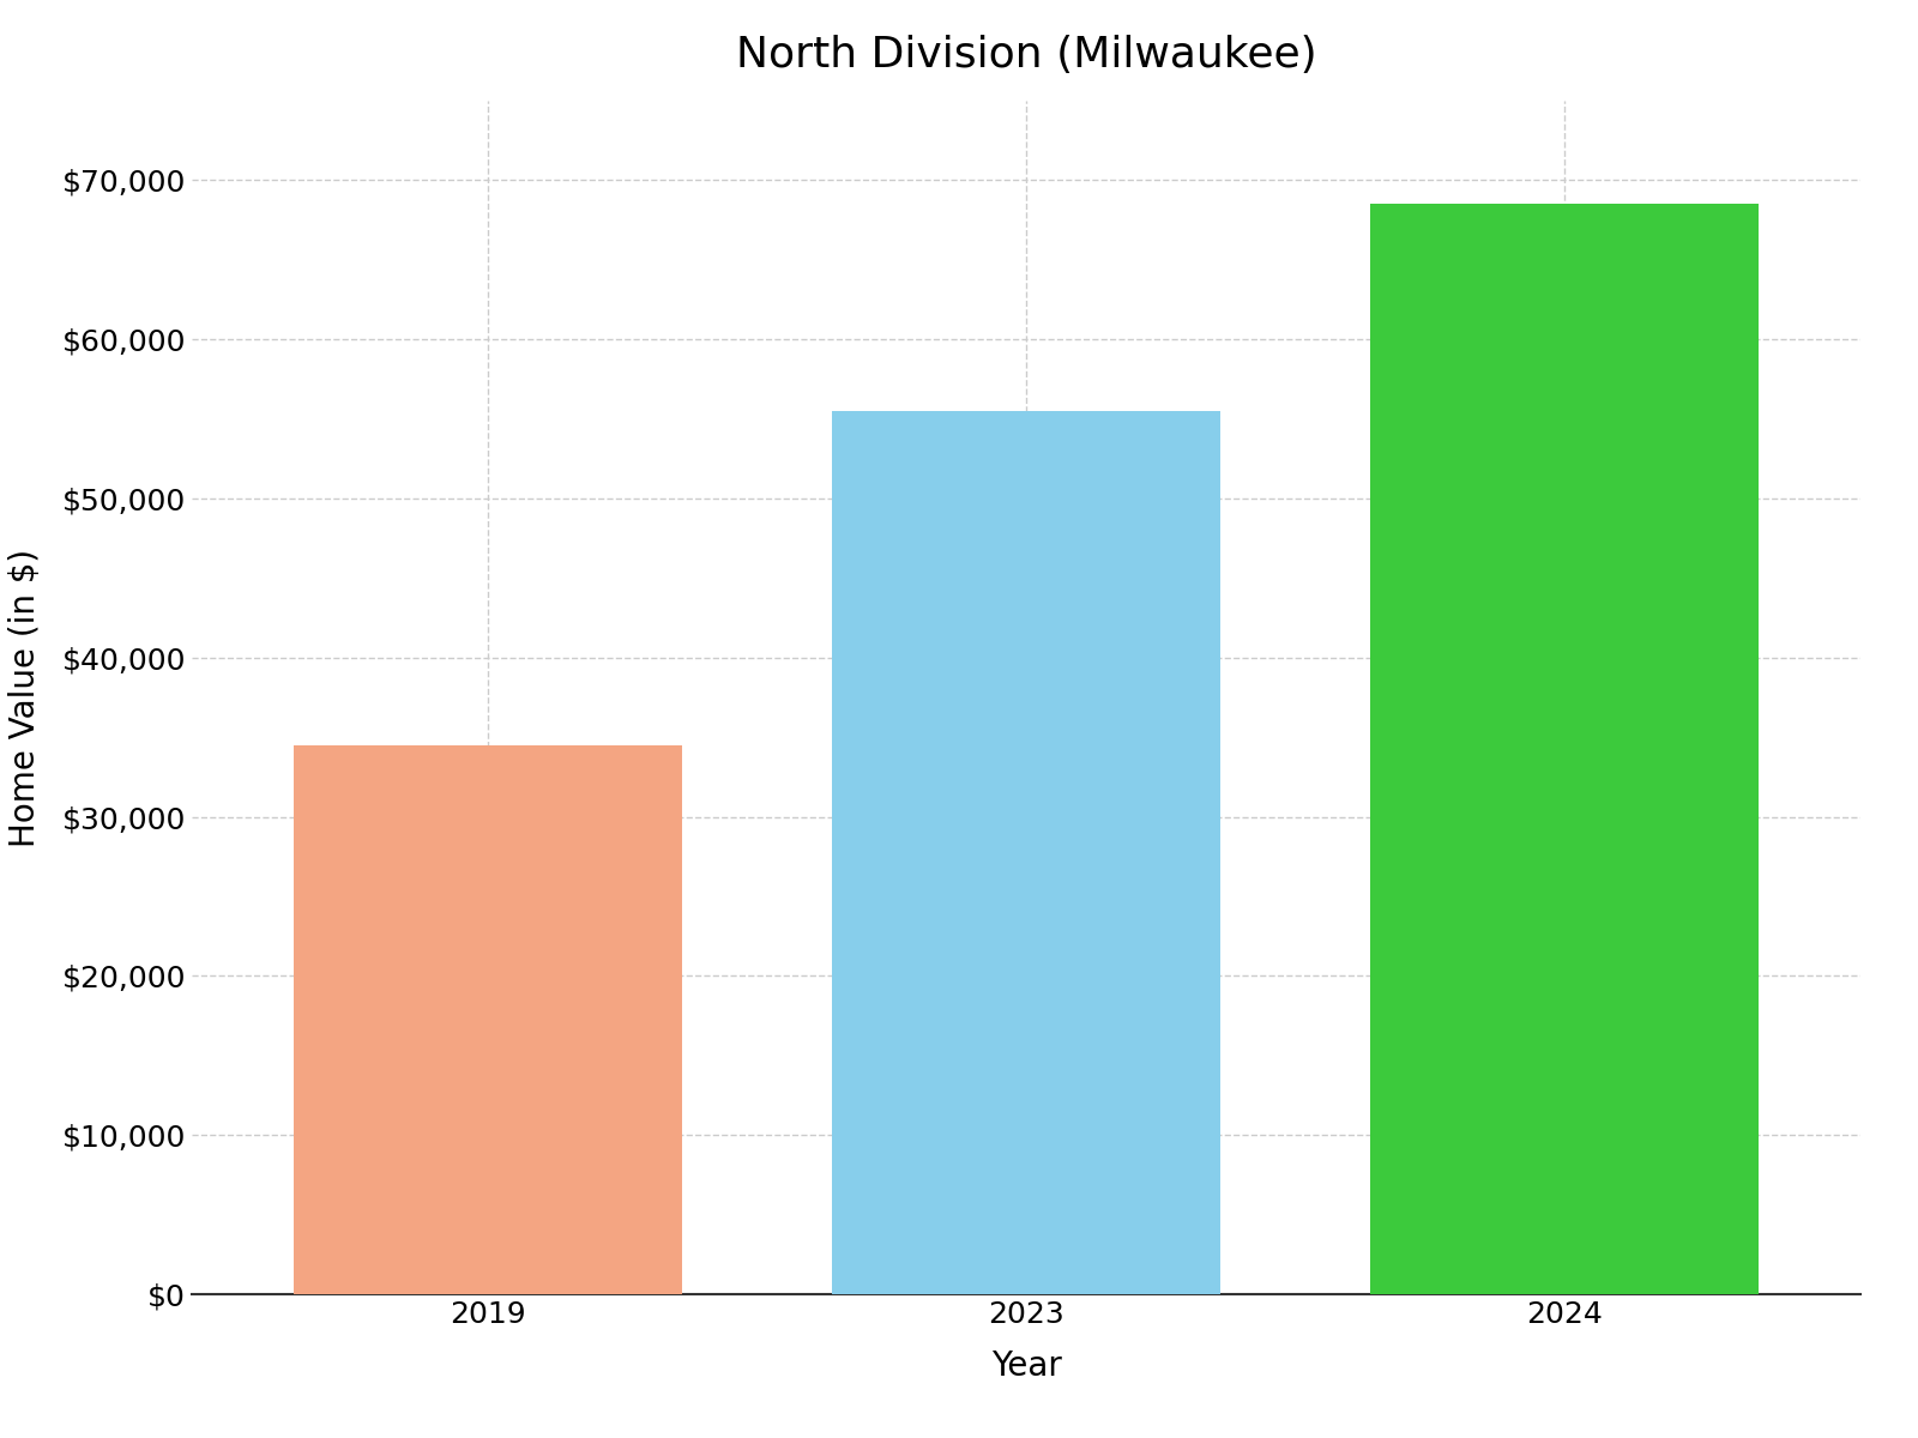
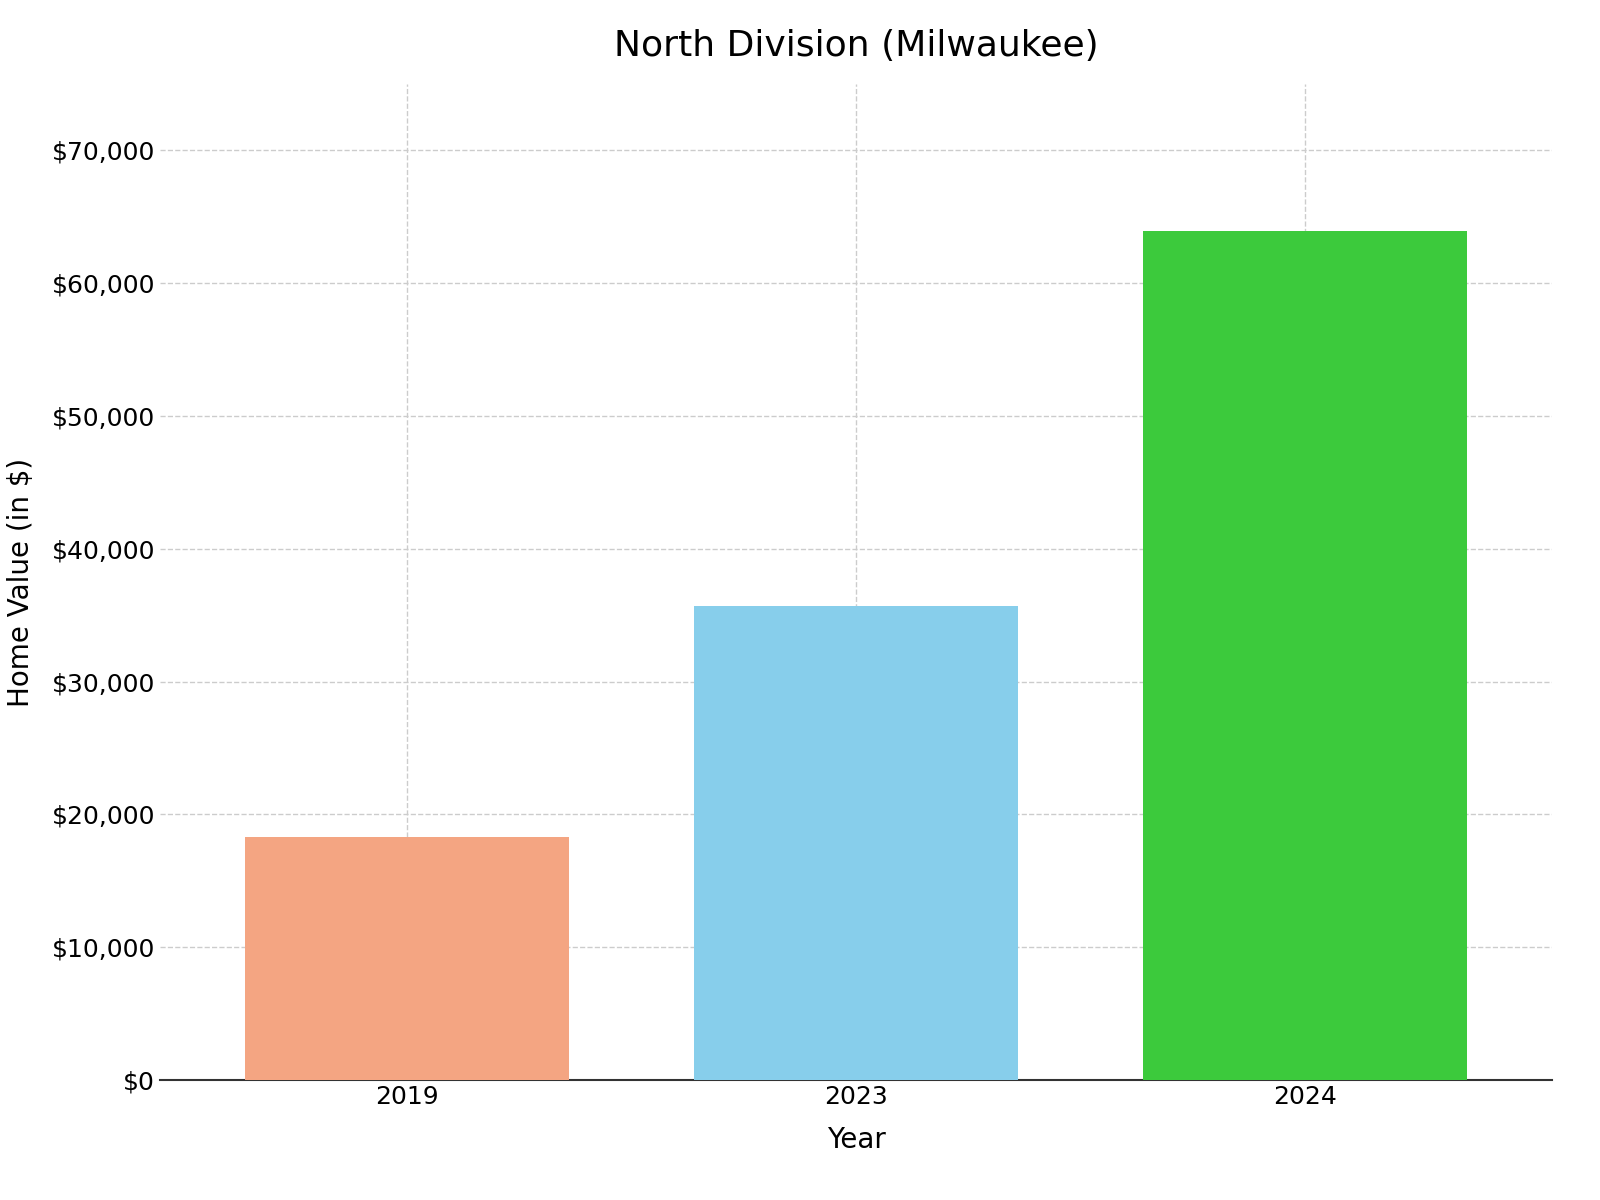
2019: $34,500 -> $18,300
2023: $55,500 -> $35,700
2024: $68,500 -> $63,900
